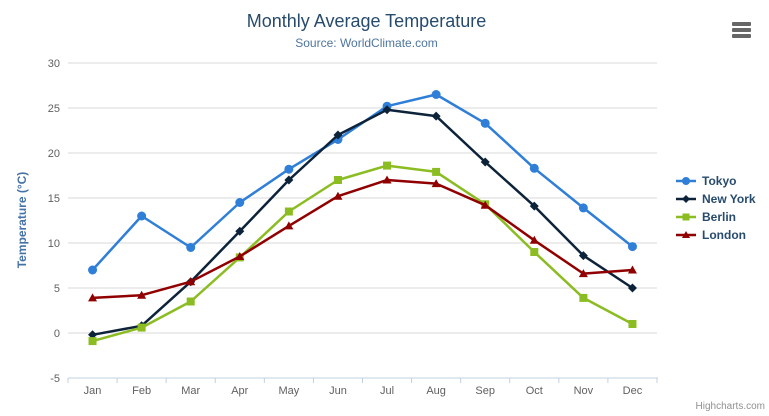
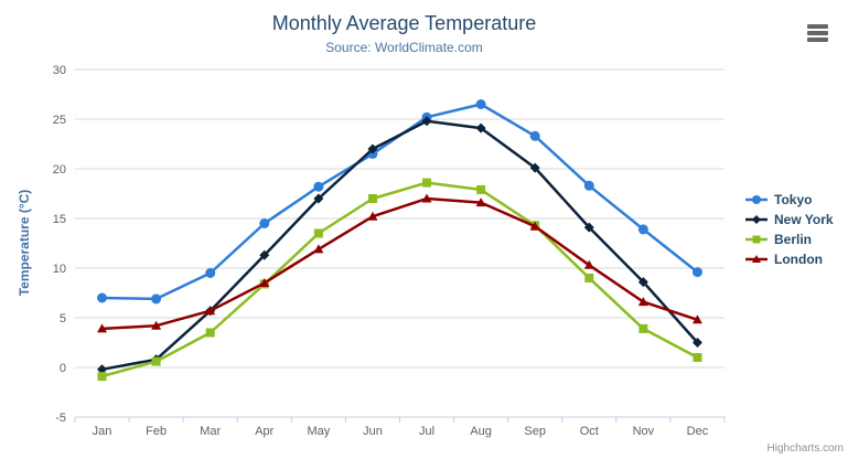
Tokyo/Feb: 13 -> 7
New York/Sep: 19 -> 20
New York/Dec: 5 -> 2
London/Dec: 7 -> 5
